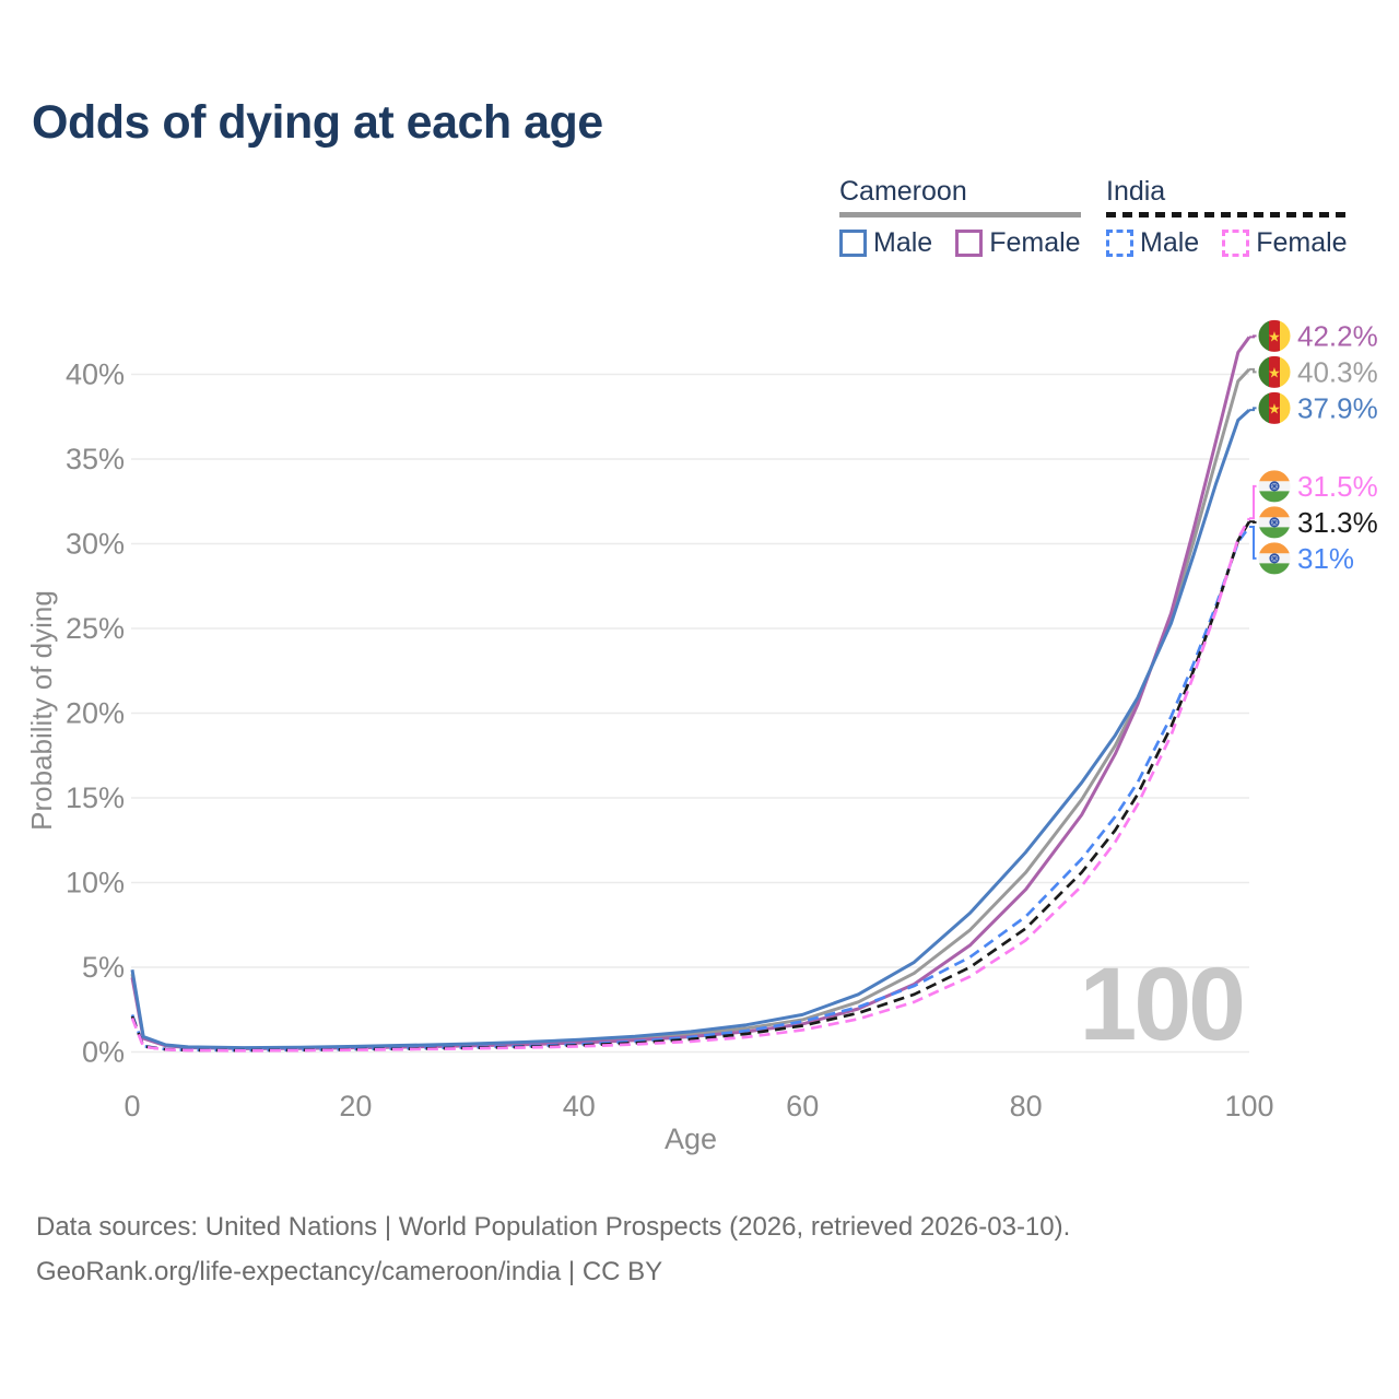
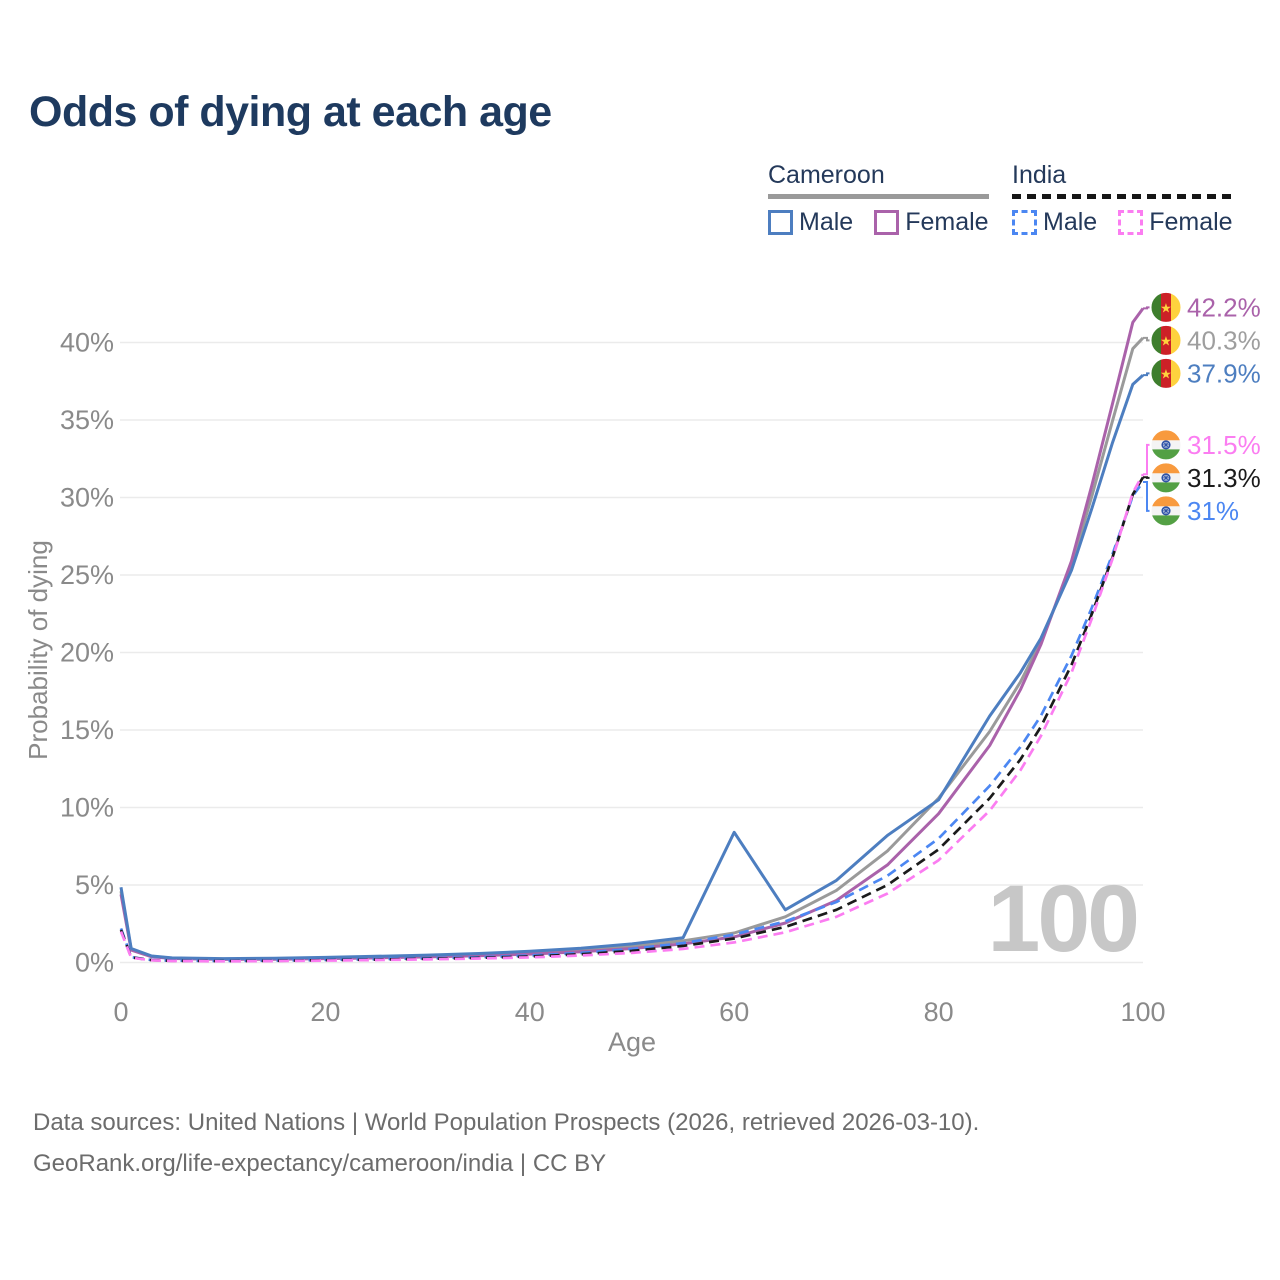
Cameroon Male/60: 2.2% -> 8.4%
Cameroon Male/80: 11.8% -> 10.5%
